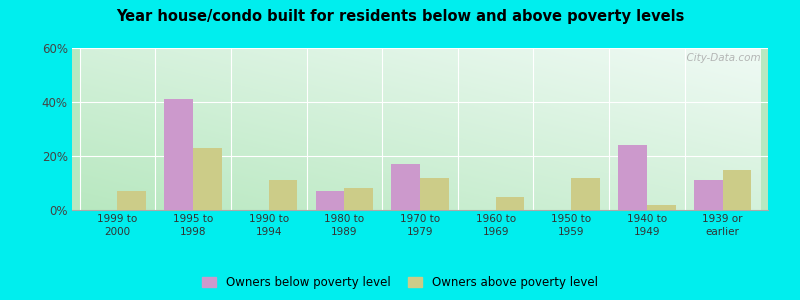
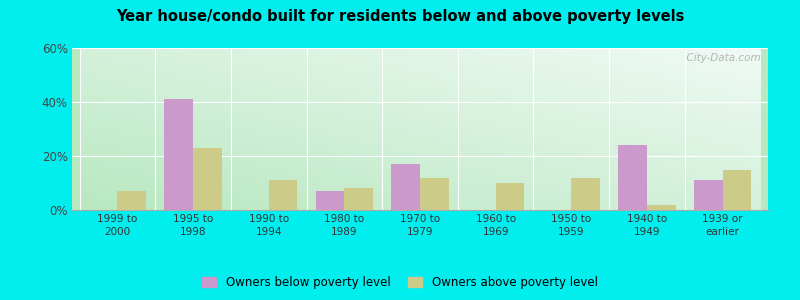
Owners above poverty level/1960 to 1969: 5% -> 10%
